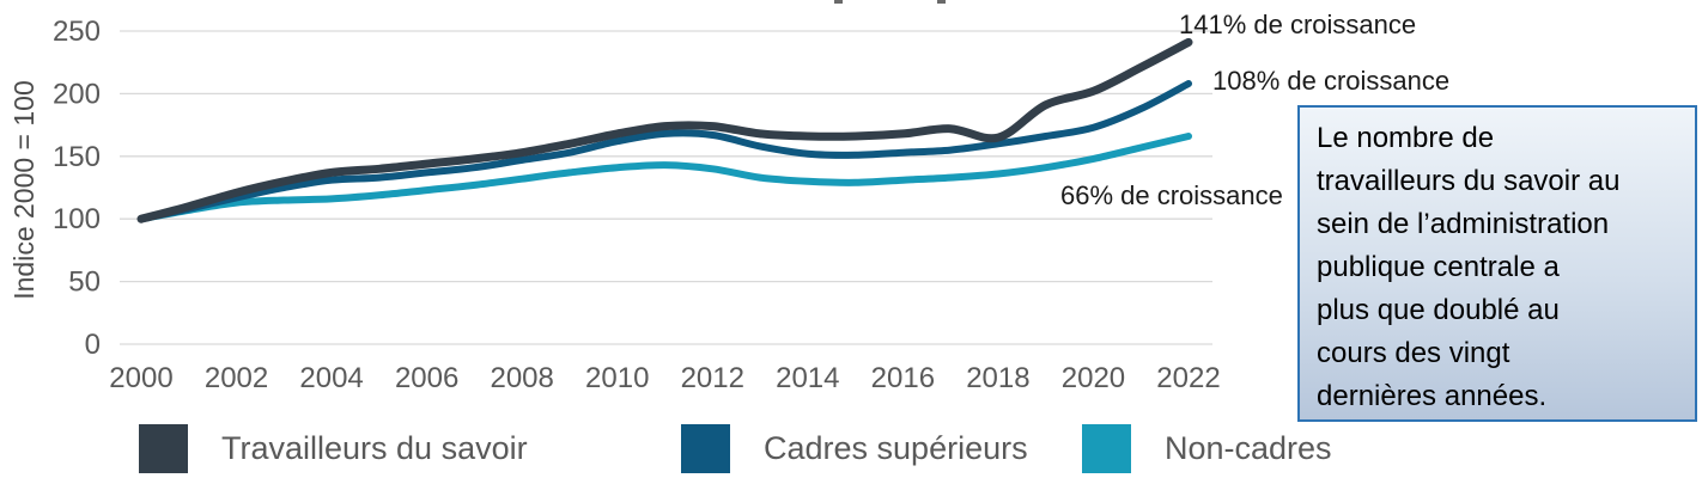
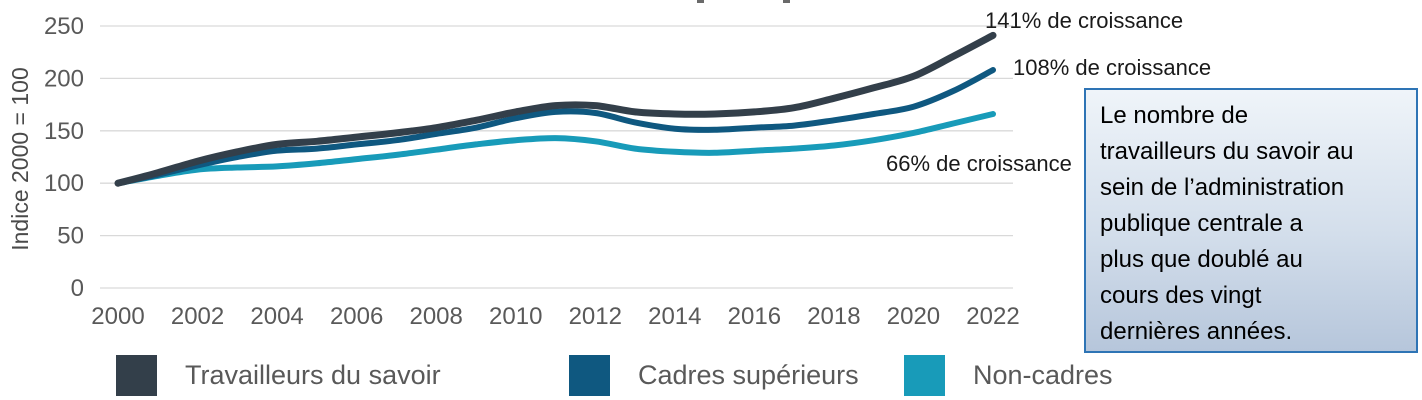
Travailleurs du savoir/2018: 165 -> 181
